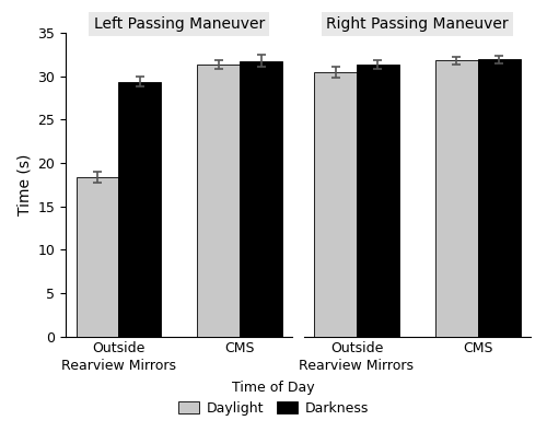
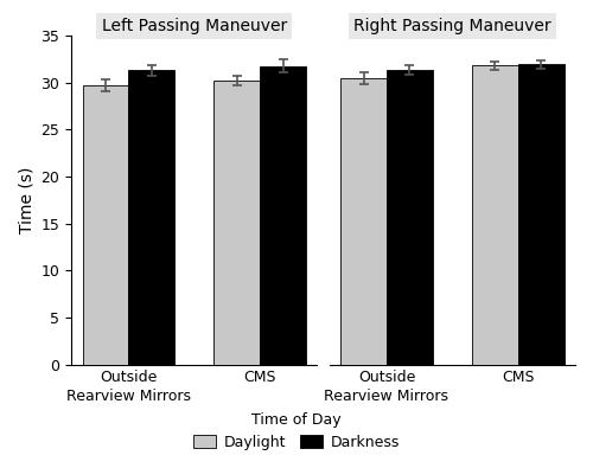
Left Passing Maneuver/Daylight/Outside Rearview Mirrors: 18.4 -> 29.7
Left Passing Maneuver/Darkness/Outside Rearview Mirrors: 29.4 -> 31.3
Left Passing Maneuver/Daylight/CMS: 31.4 -> 30.2
